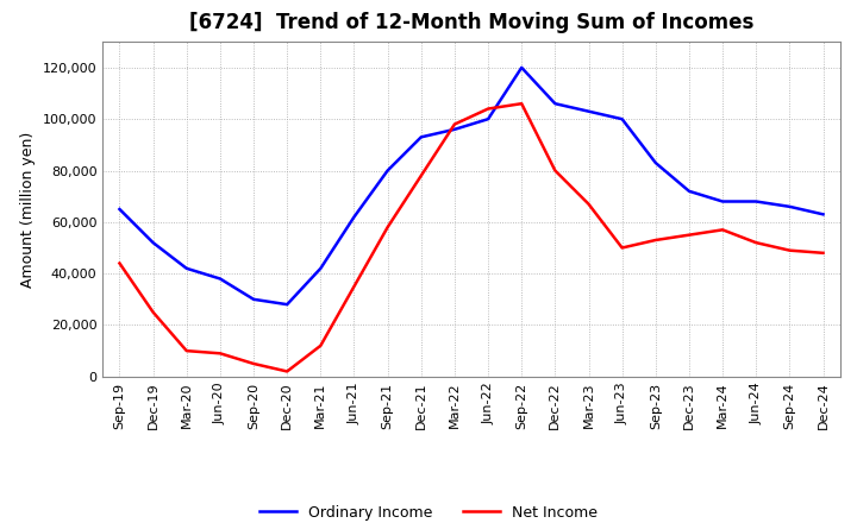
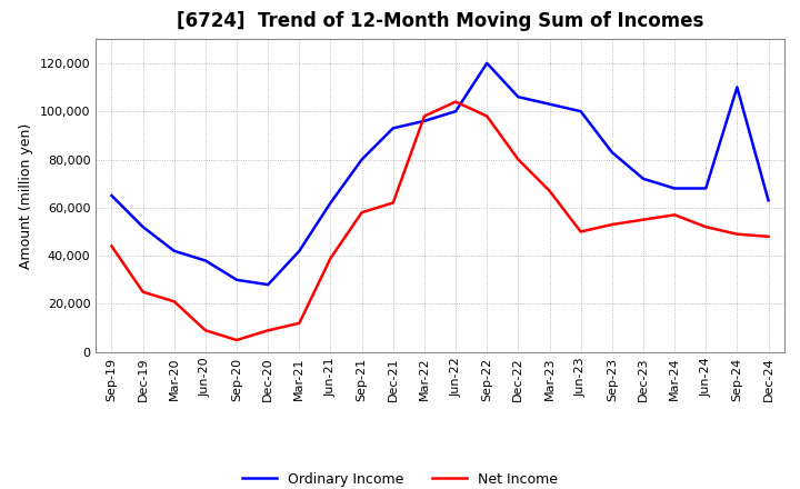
Net Income/Mar-20: 10,000 -> 21,000
Net Income/Dec-20: 2,000 -> 9,000
Net Income/Jun-21: 35,000 -> 39,000
Net Income/Dec-21: 78,000 -> 62,000
Net Income/Sep-22: 106,000 -> 98,000
Ordinary Income/Sep-24: 66,000 -> 110,000
